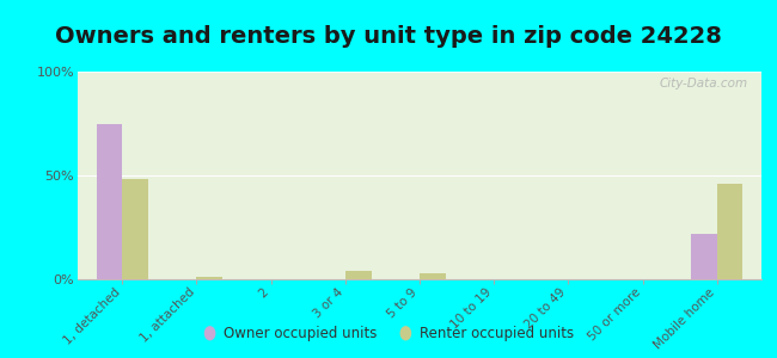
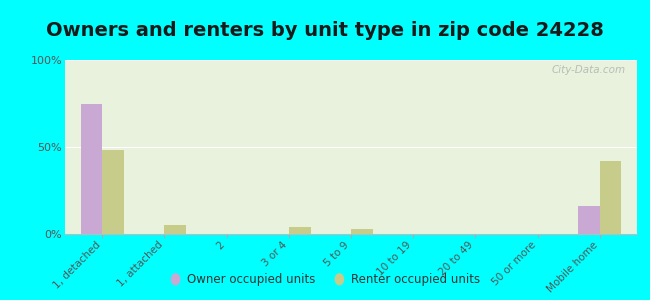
Renter occupied units/1, attached: 1% -> 5%
Owner occupied units/Mobile home: 22% -> 16%
Renter occupied units/Mobile home: 46% -> 42%
